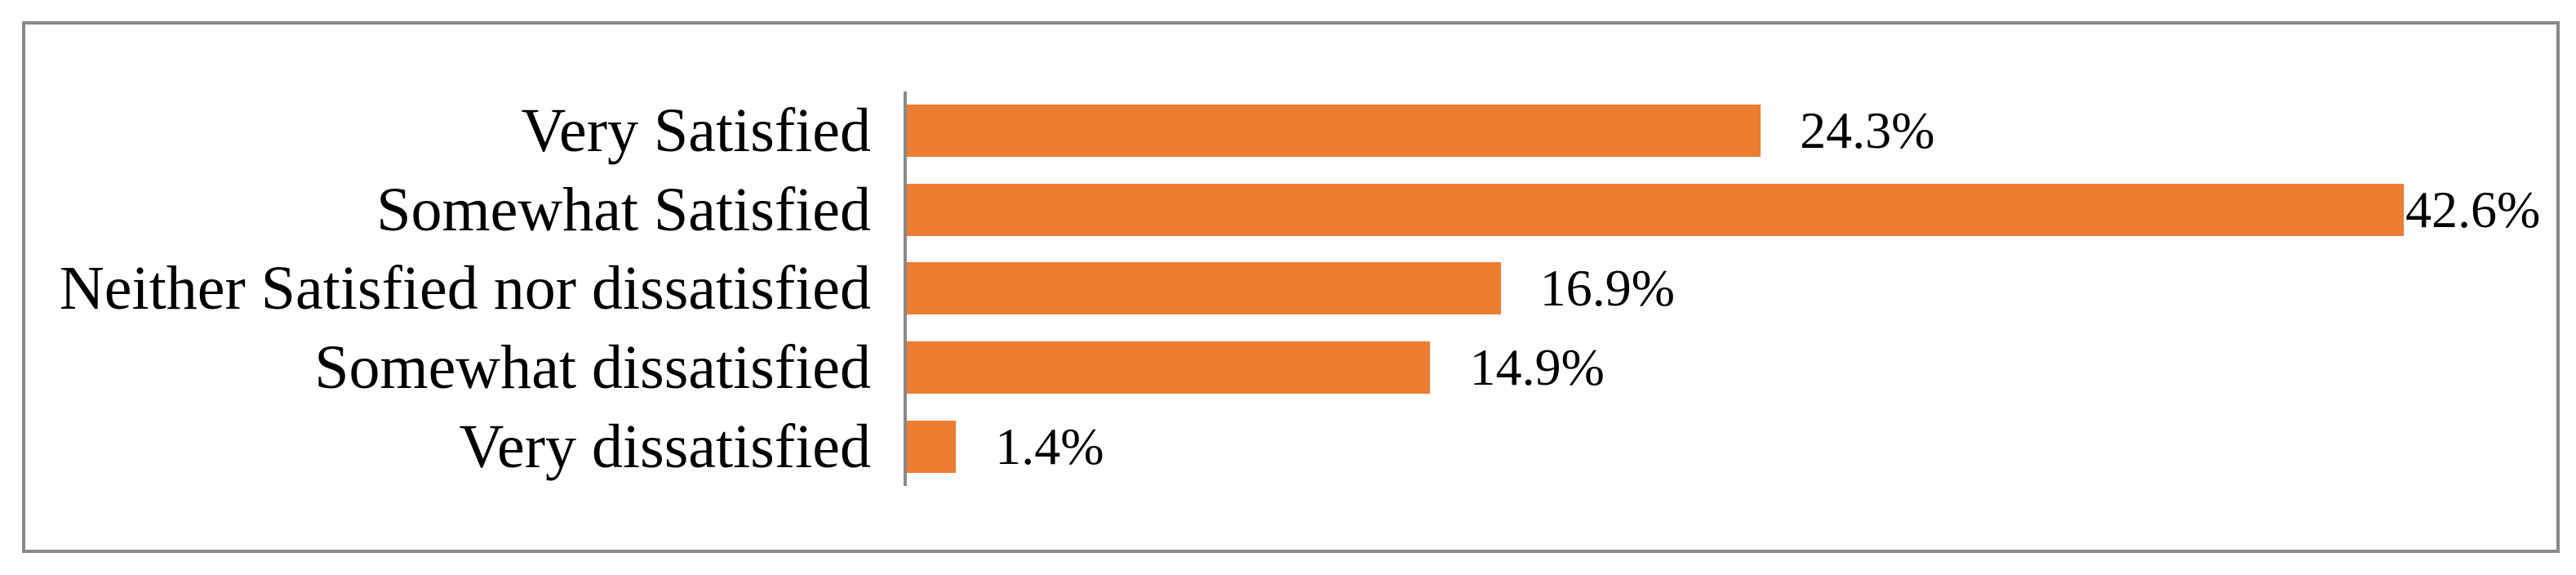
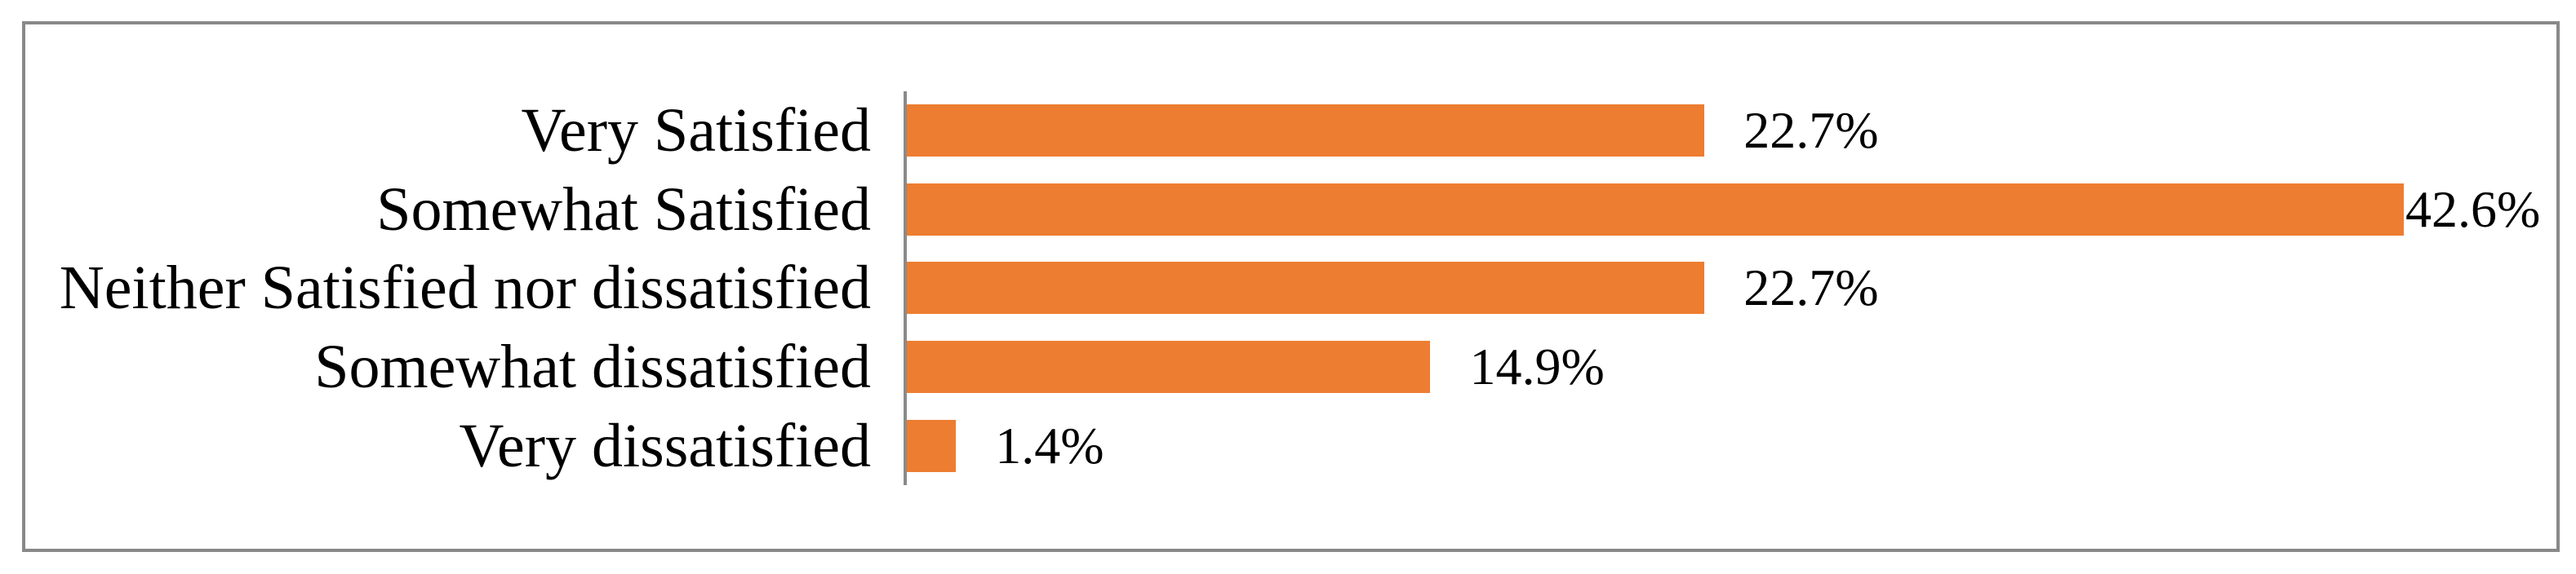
Very Satisfied: 24.3% -> 22.7%
Neither Satisfied nor dissatisfied: 16.9% -> 22.7%
